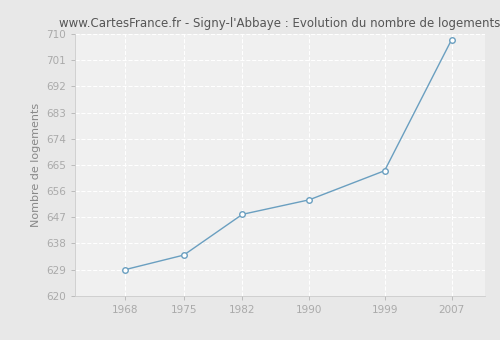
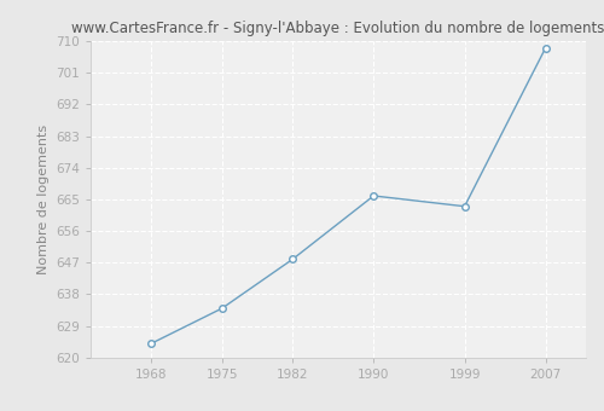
1968: 629 -> 624
1990: 653 -> 666
